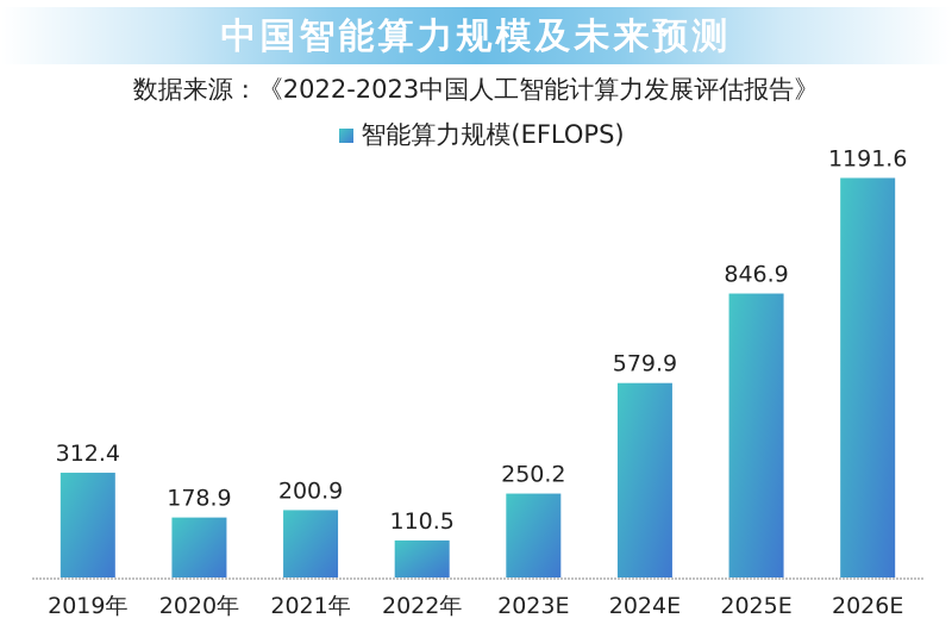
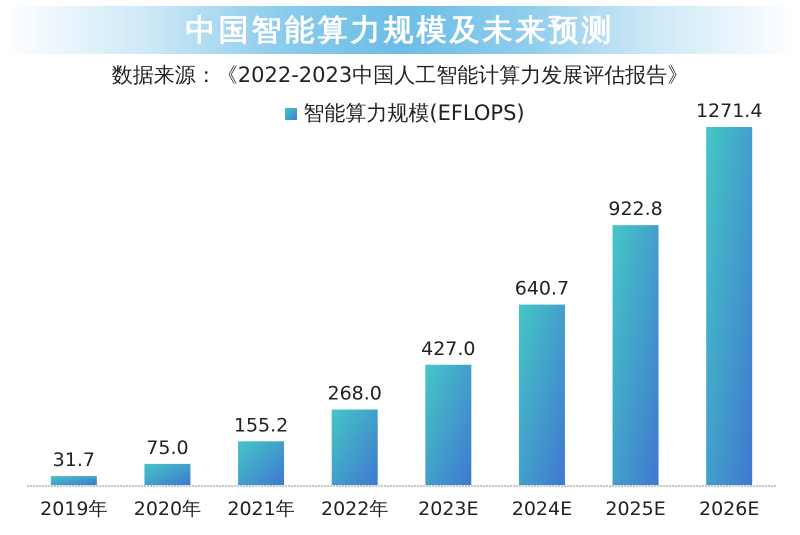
2019年: 312.4 -> 31.7
2020年: 178.9 -> 75.0
2021年: 200.9 -> 155.2
2022年: 110.5 -> 268.0
2023E: 250.2 -> 427.0
2024E: 579.9 -> 640.7
2025E: 846.9 -> 922.8
2026E: 1191.6 -> 1271.4
